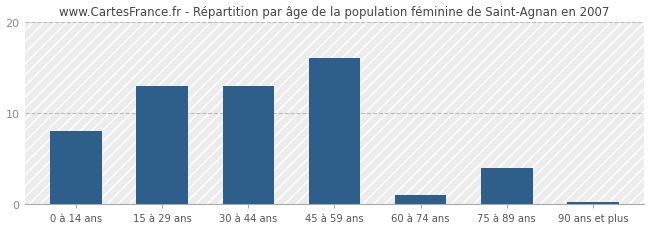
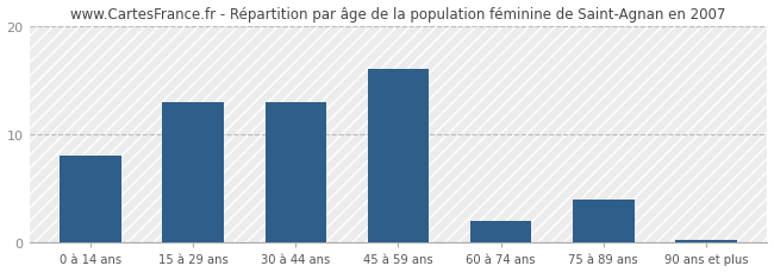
60 à 74 ans: 1.0 -> 2.0
